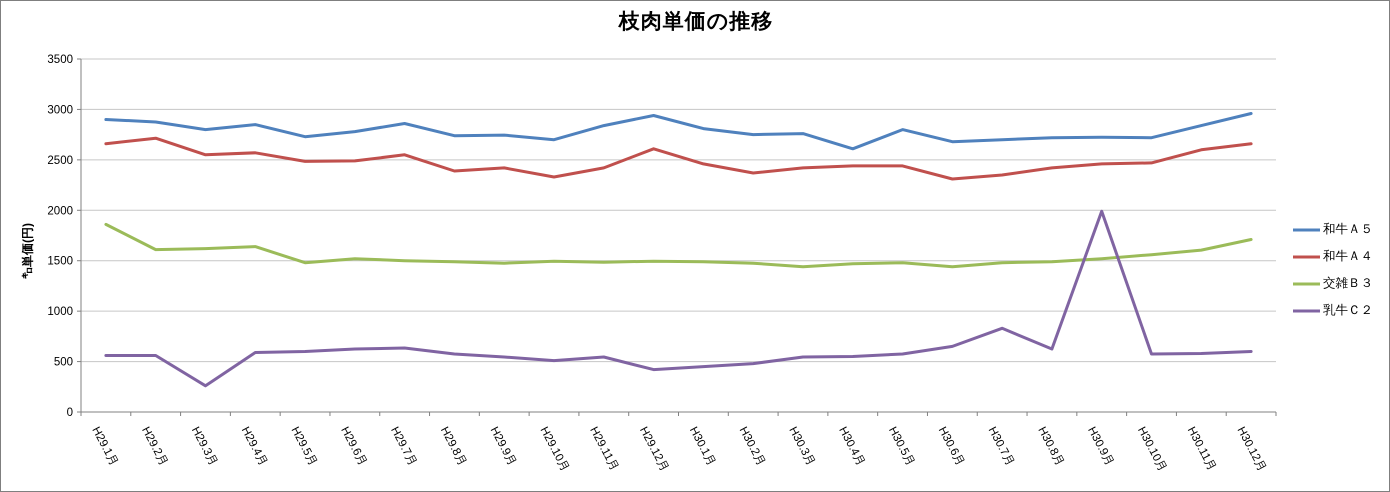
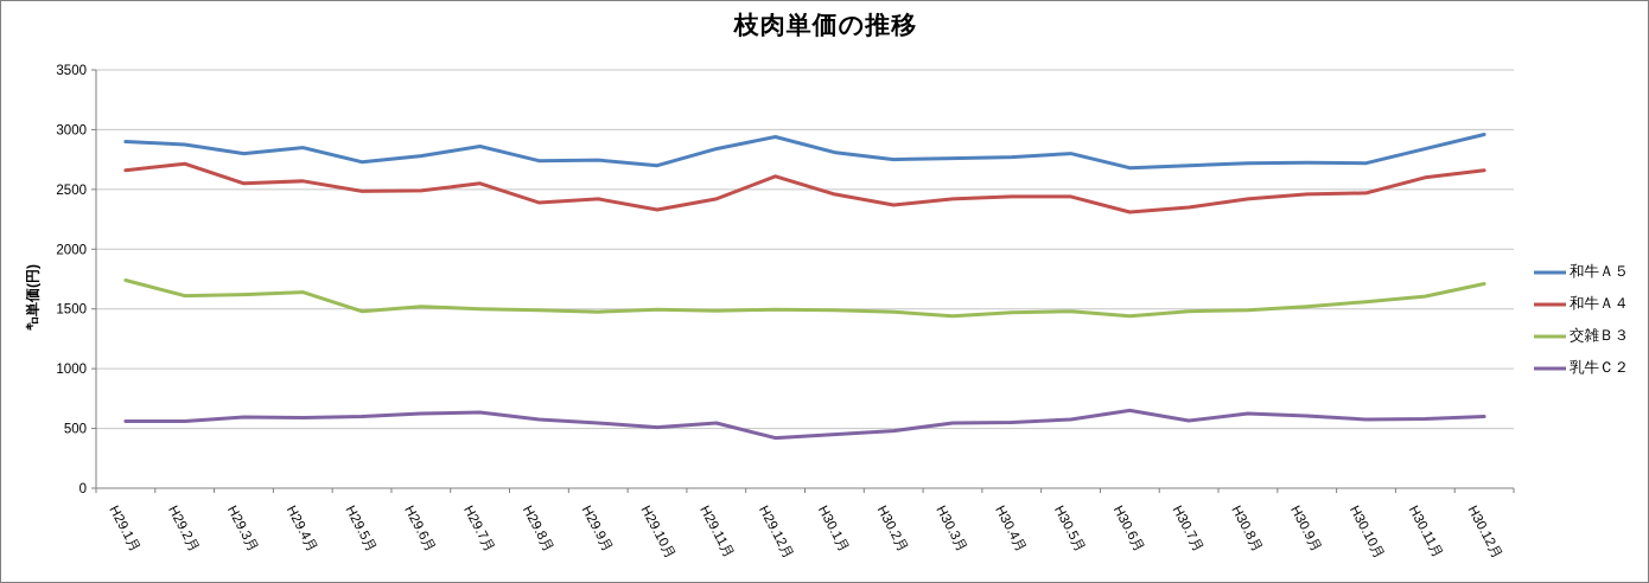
交雑Ｂ３/H29.1月: 1860 -> 1740
乳牛Ｃ２/H29.3月: 260 -> 600
和牛Ａ５/H30.4月: 2610 -> 2770
乳牛Ｃ２/H30.7月: 830 -> 560
乳牛Ｃ２/H30.9月: 1990 -> 600
